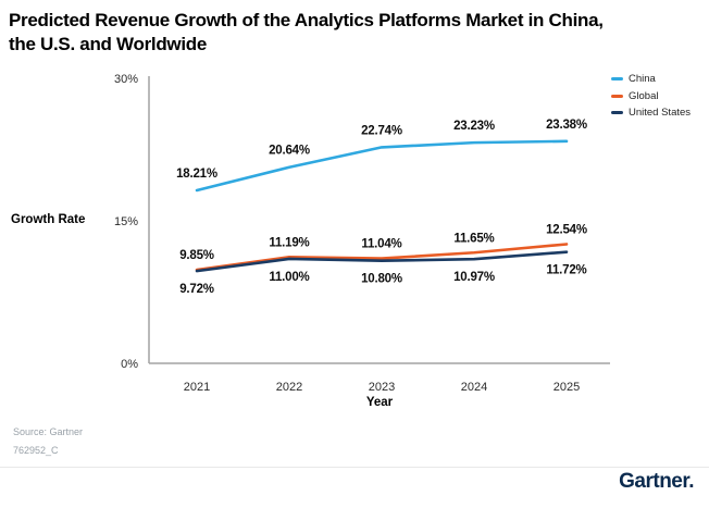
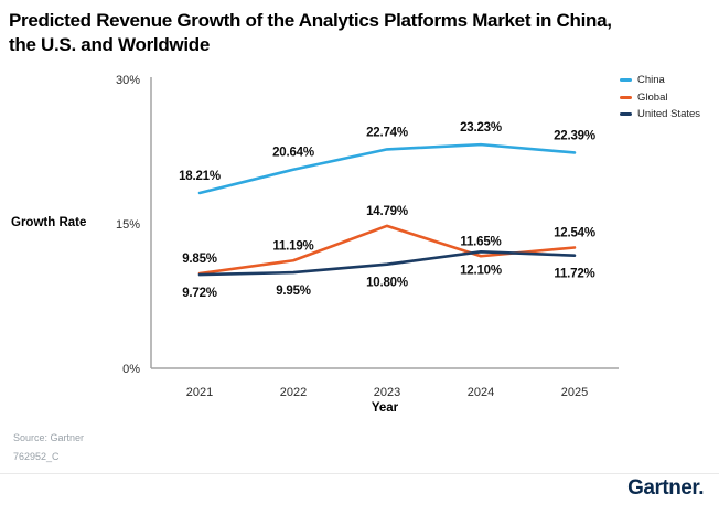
United States/2022: 11.00% -> 9.95%
Global/2023: 11.04% -> 14.79%
United States/2024: 10.97% -> 12.10%
China/2025: 23.38% -> 22.39%
